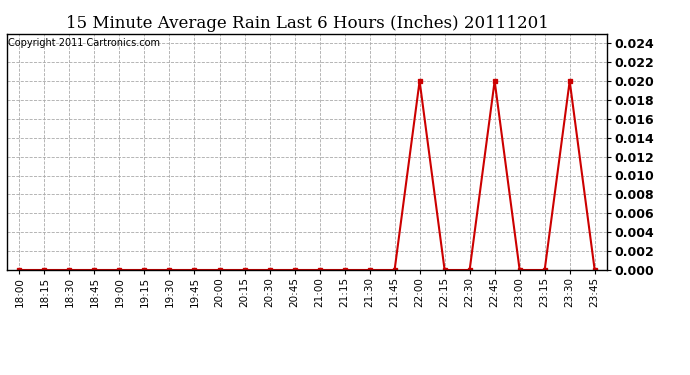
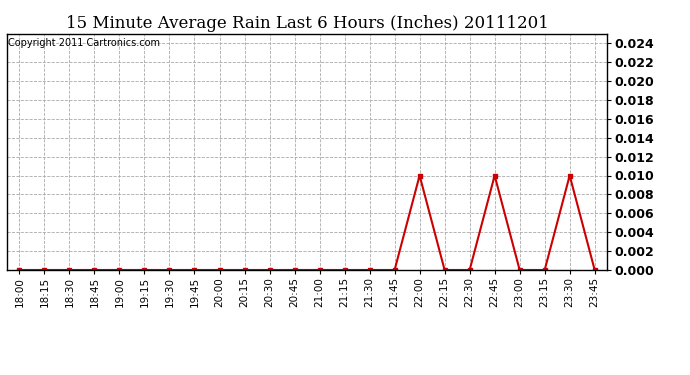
22:00: 0.02 -> 0.01
22:45: 0.02 -> 0.01
23:30: 0.02 -> 0.01
